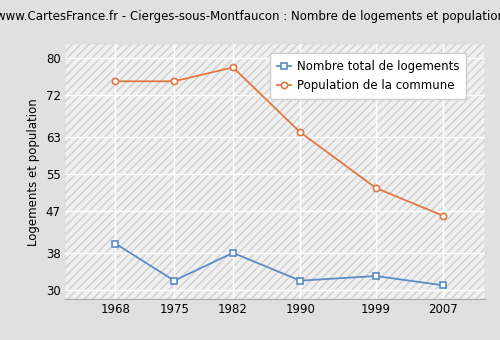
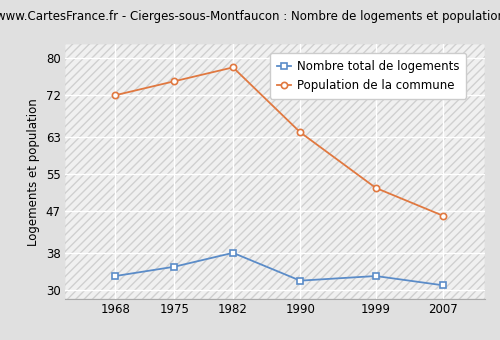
Nombre total de logements/1968: 40 -> 33
Population de la commune/1968: 75 -> 72
Nombre total de logements/1975: 32 -> 35
